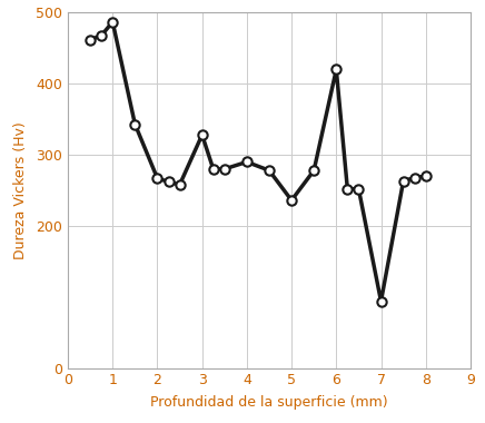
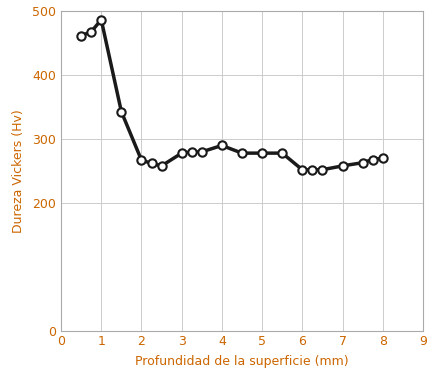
3: 328 -> 278
5: 236 -> 278
6: 420 -> 252
7: 94 -> 258
